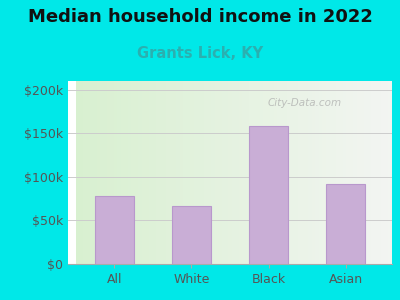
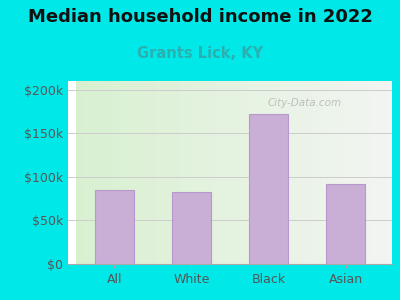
All: $78k -> $85k
White: $66k -> $83k
Black: $158k -> $172k
